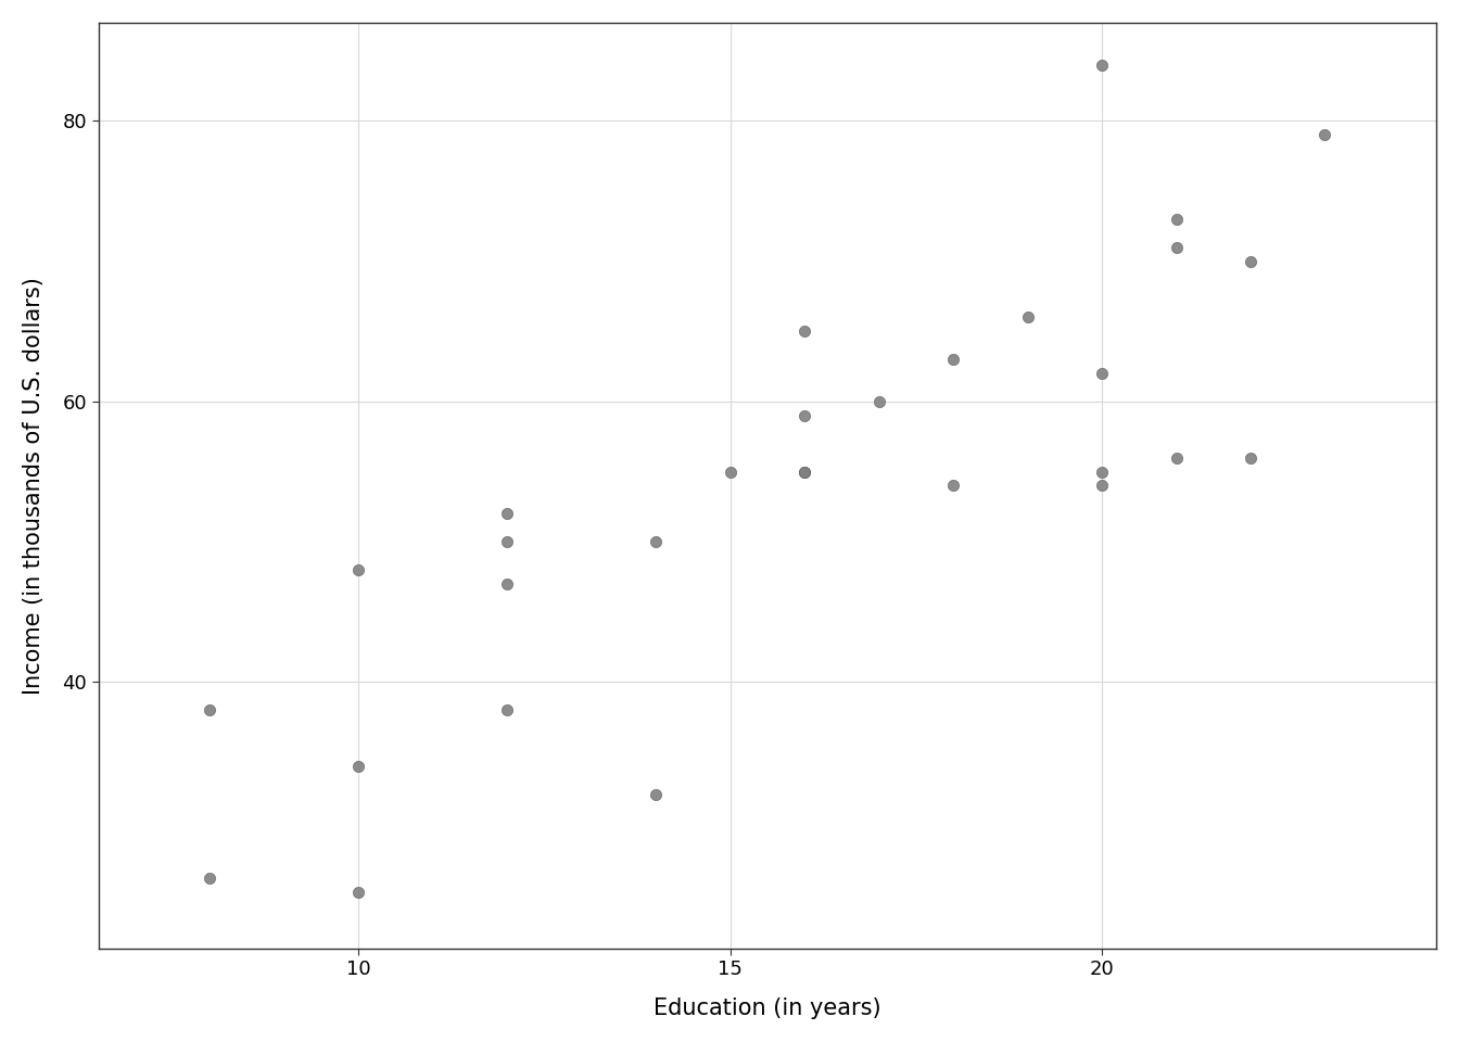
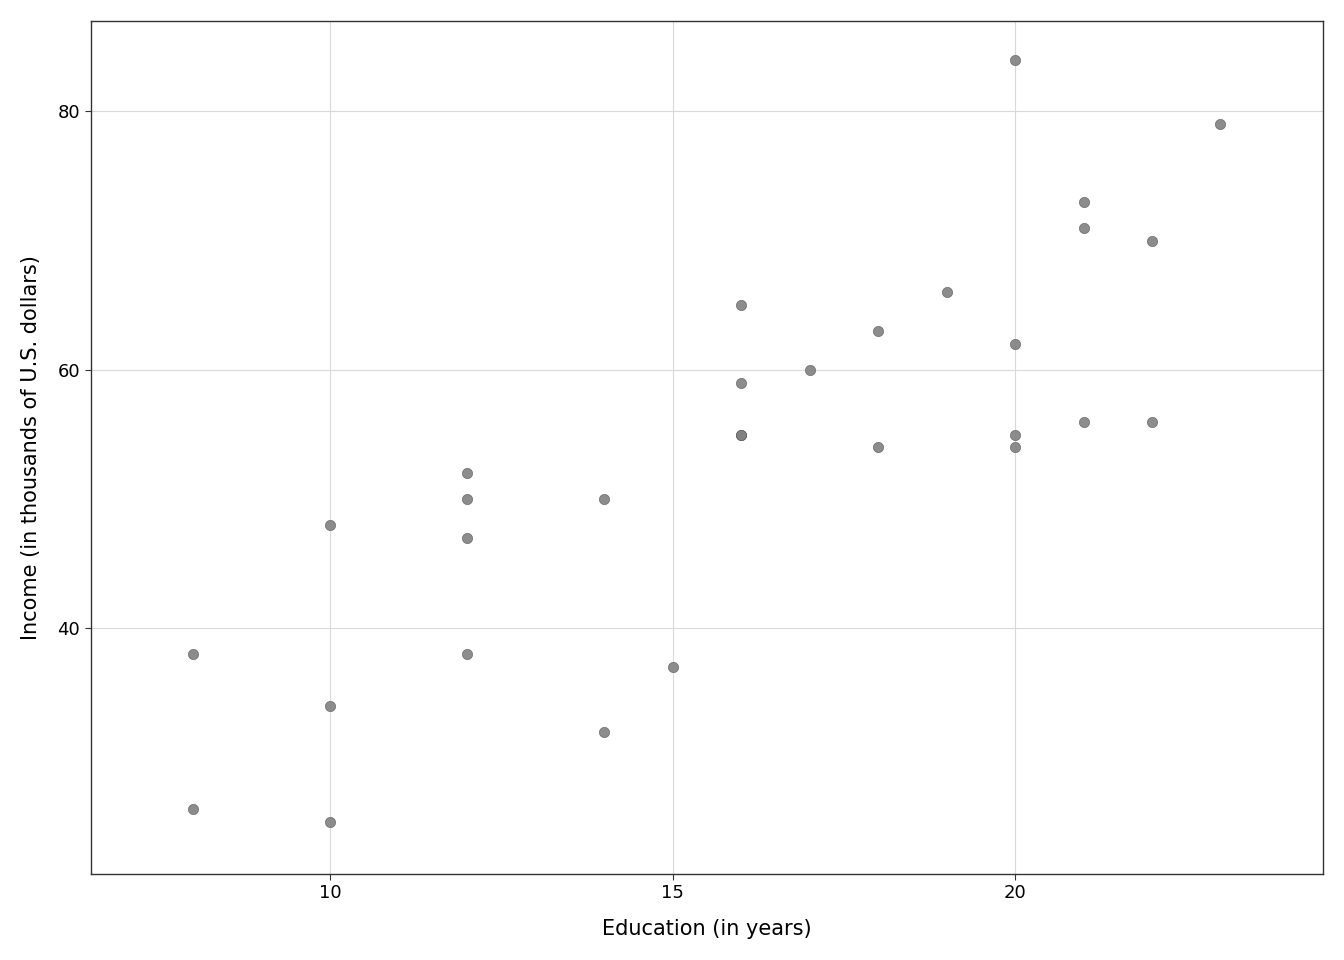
15: 55 -> 37
